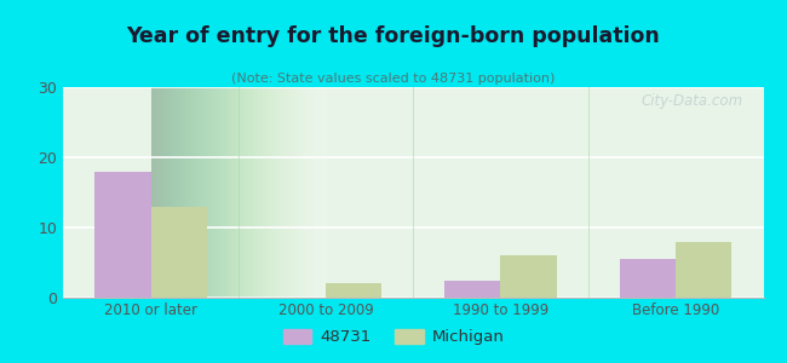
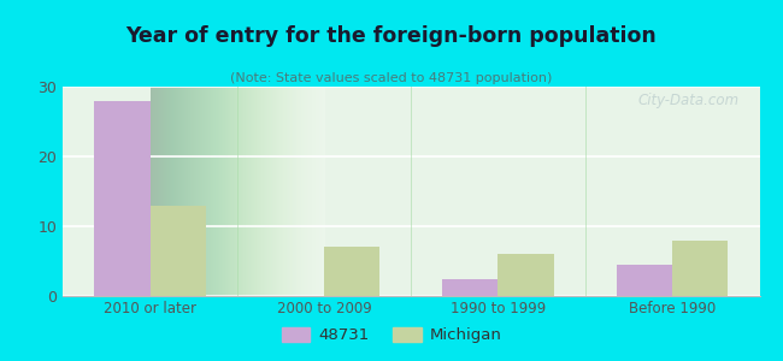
48731/2010 or later: 18.0 -> 28.0
Michigan/2000 to 2009: 2 -> 7
48731/Before 1990: 5.6 -> 4.5
